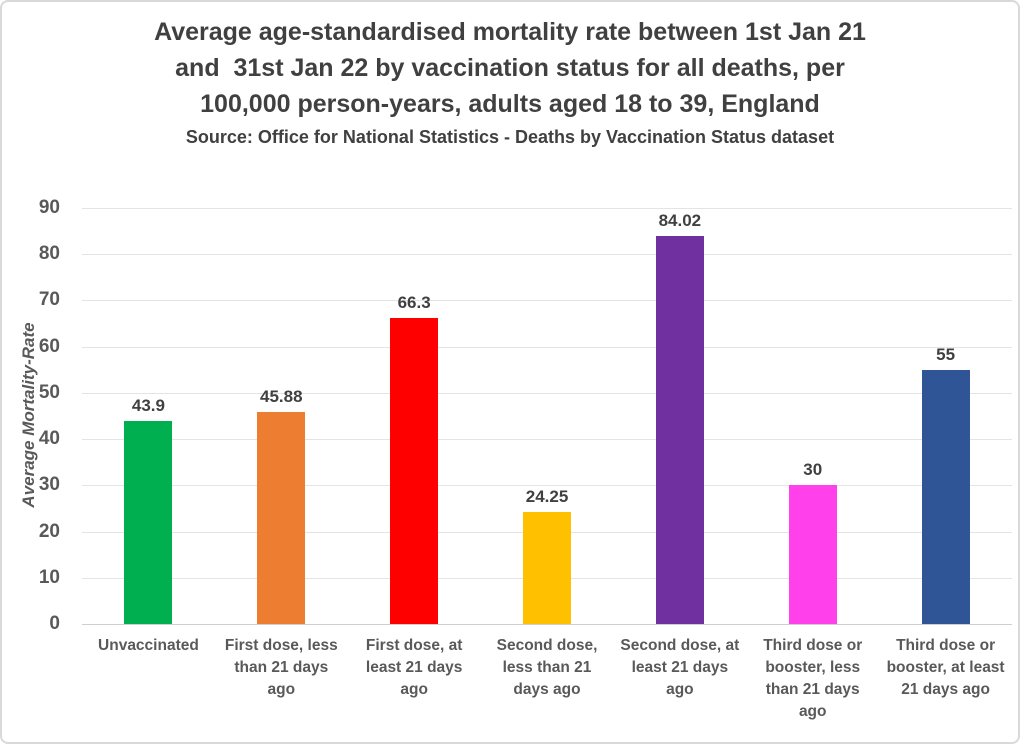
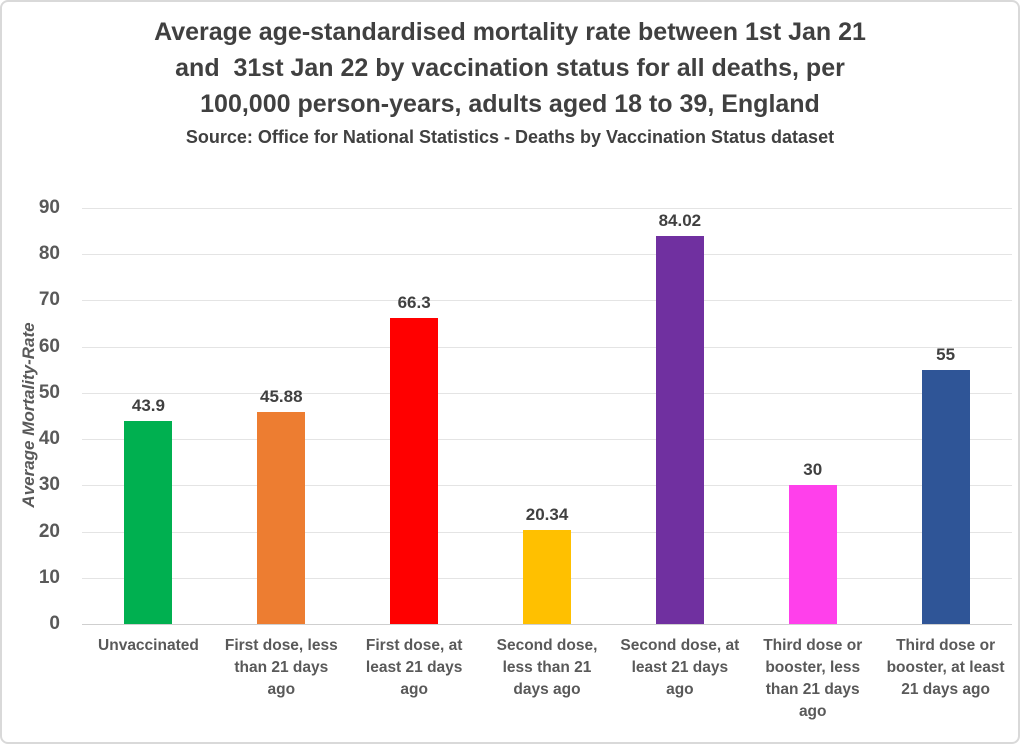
Second dose, less than 21 days ago: 24.25 -> 20.34
